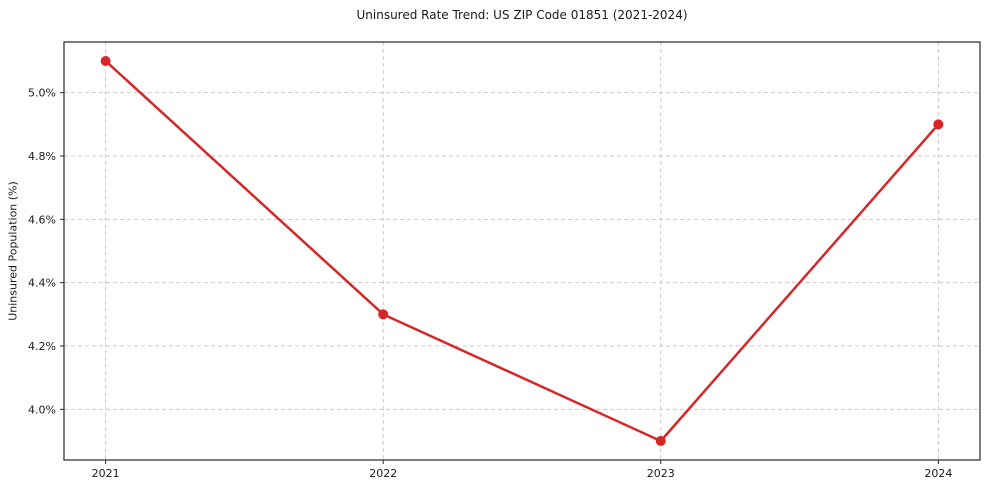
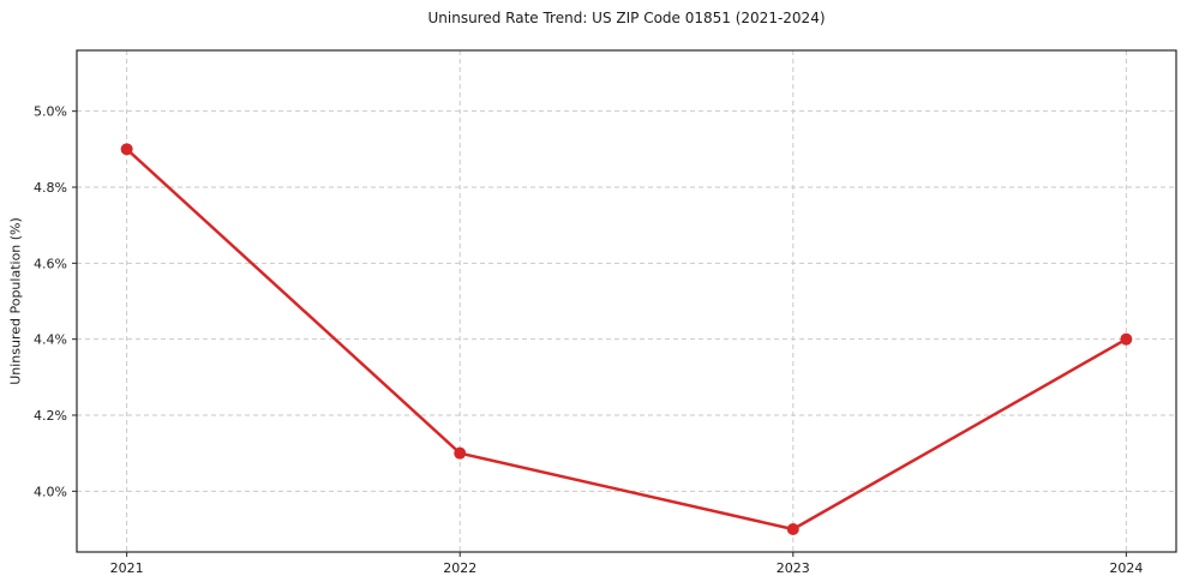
2021: 5.1% -> 4.9%
2022: 4.3% -> 4.1%
2024: 4.9% -> 4.4%
